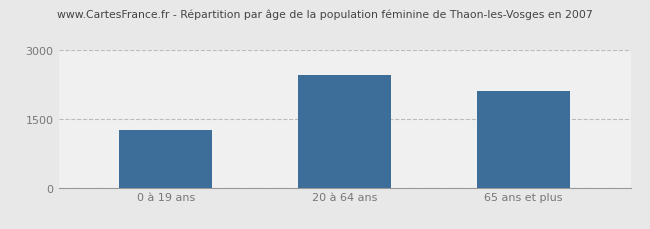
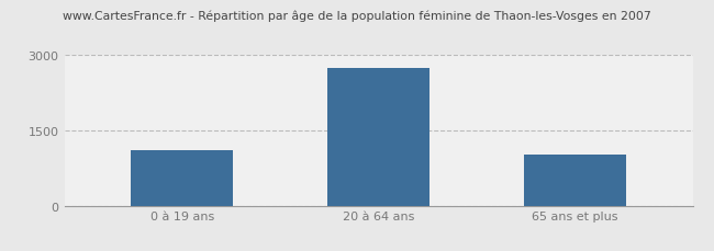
0 à 19 ans: 1250 -> 1100
20 à 64 ans: 2450 -> 2720
65 ans et plus: 2100 -> 1020
